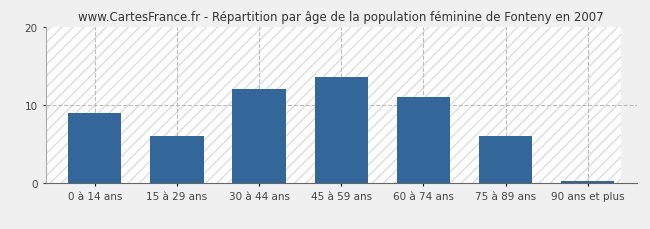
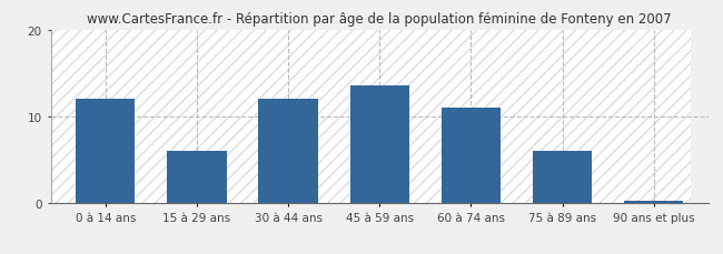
0 à 14 ans: 9.0 -> 12.0
